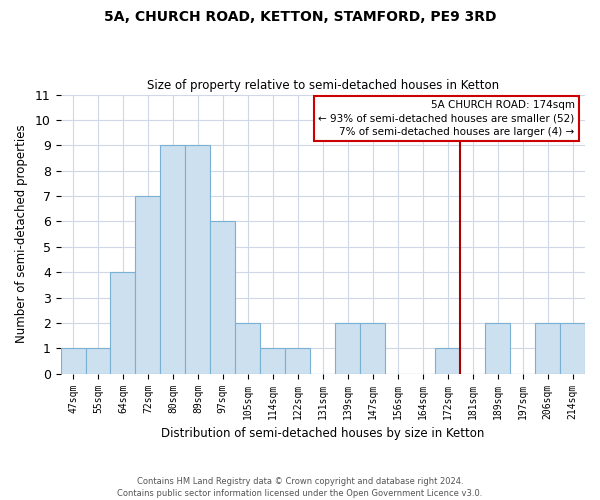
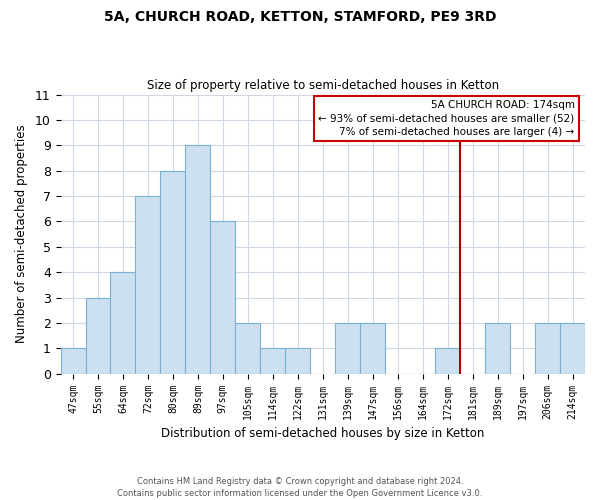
55sqm: 1 -> 3
80sqm: 9 -> 8
